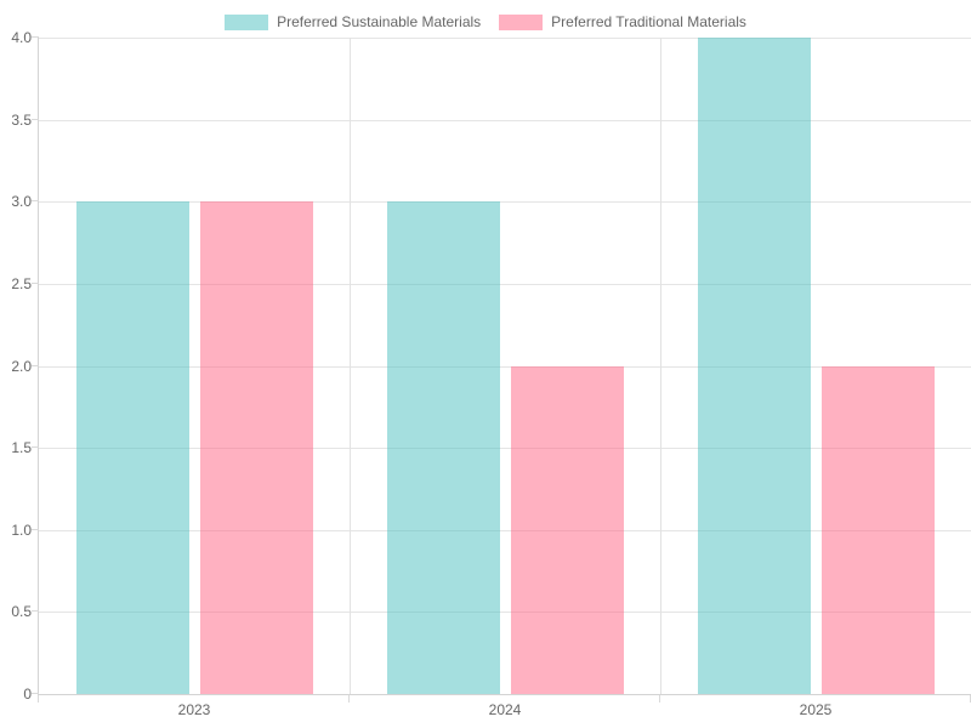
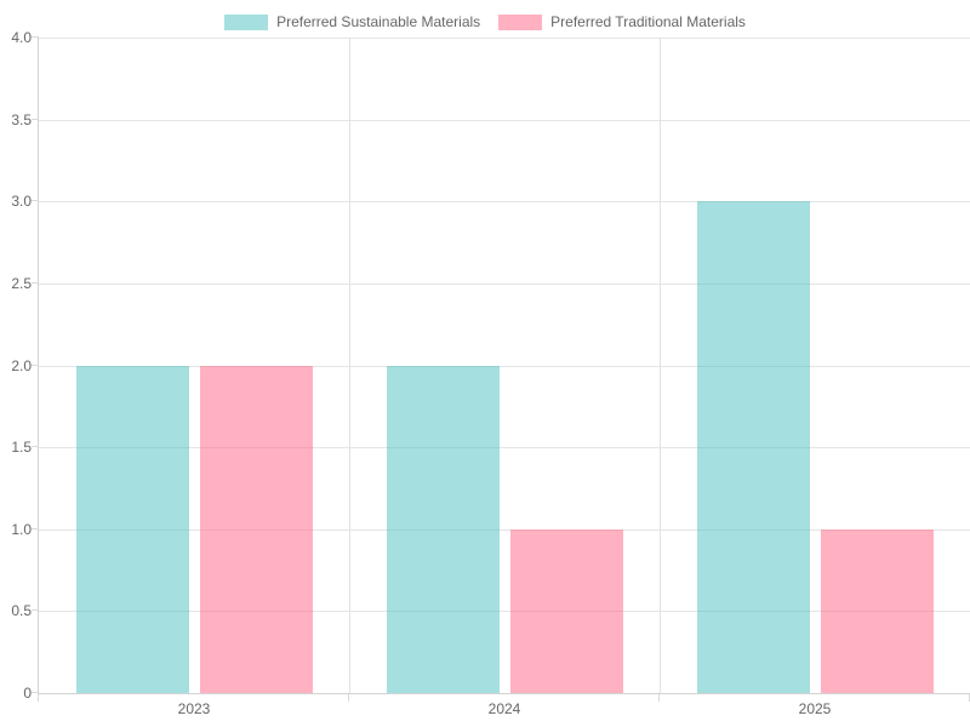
Preferred Sustainable Materials/2023: 3 -> 2
Preferred Traditional Materials/2023: 3 -> 2
Preferred Sustainable Materials/2024: 3 -> 2
Preferred Traditional Materials/2024: 2 -> 1
Preferred Sustainable Materials/2025: 4 -> 3
Preferred Traditional Materials/2025: 2 -> 1
